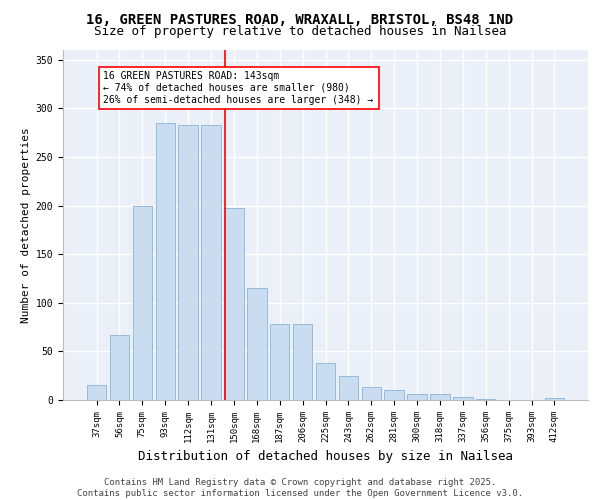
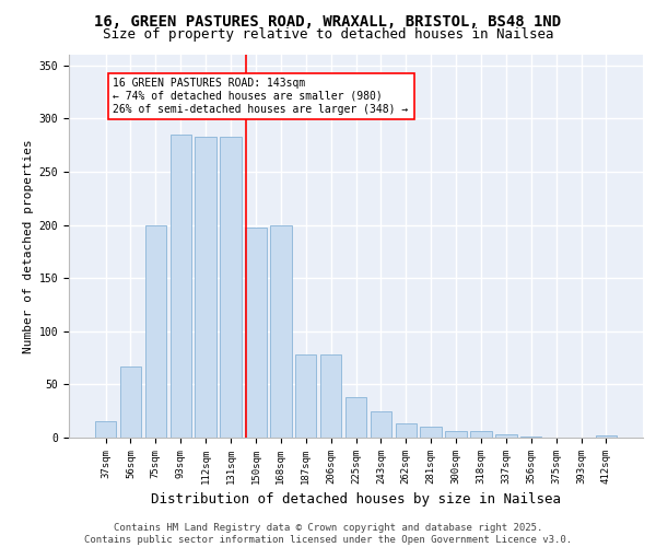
168sqm: 115 -> 200
